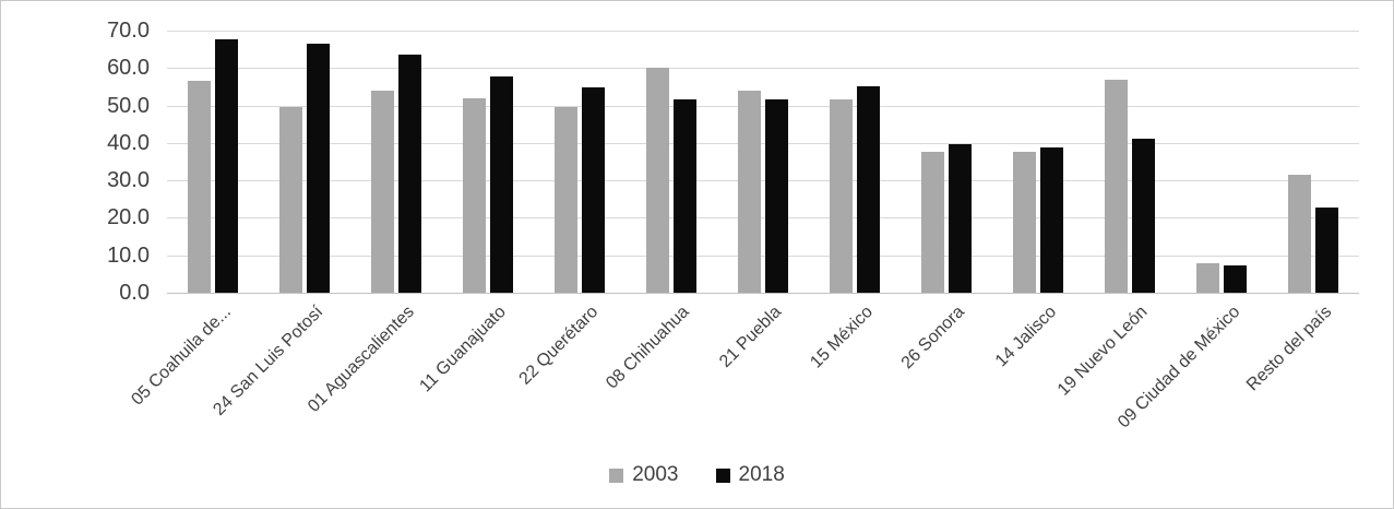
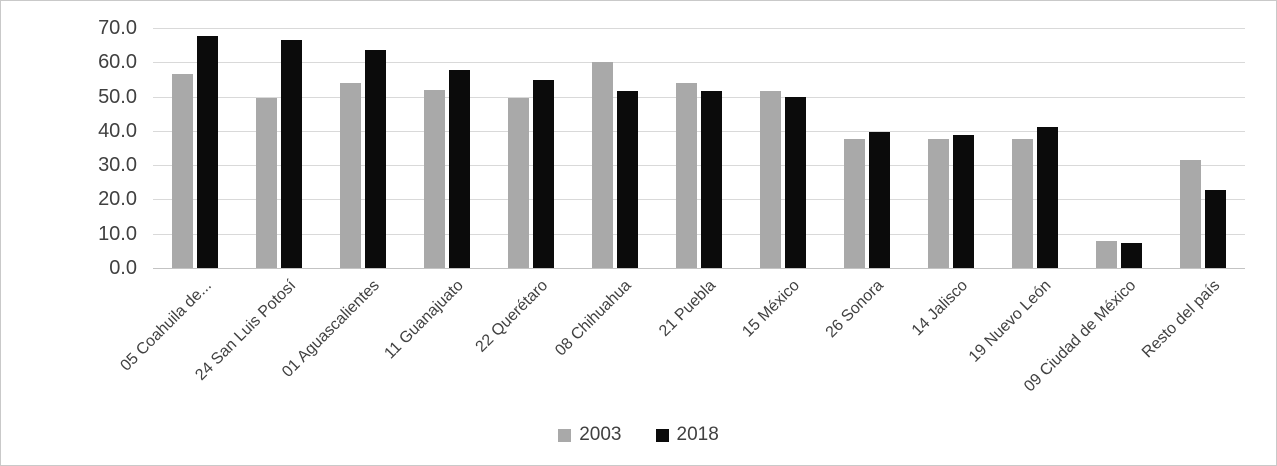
2018/15 México: 55 -> 50
2003/19 Nuevo León: 57 -> 38
